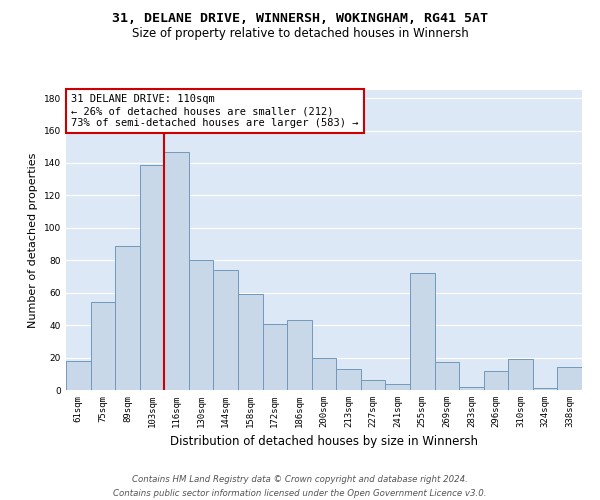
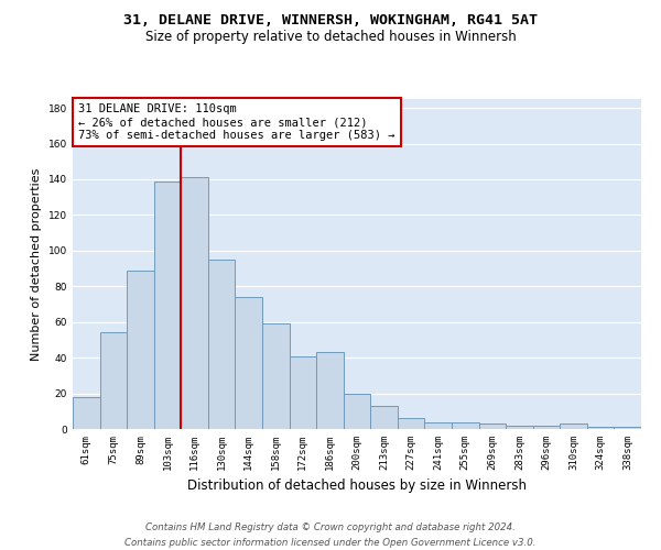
116sqm: 147 -> 141
130sqm: 80 -> 95
255sqm: 72 -> 4
269sqm: 17 -> 3
296sqm: 12 -> 2
310sqm: 19 -> 3
338sqm: 14 -> 1
